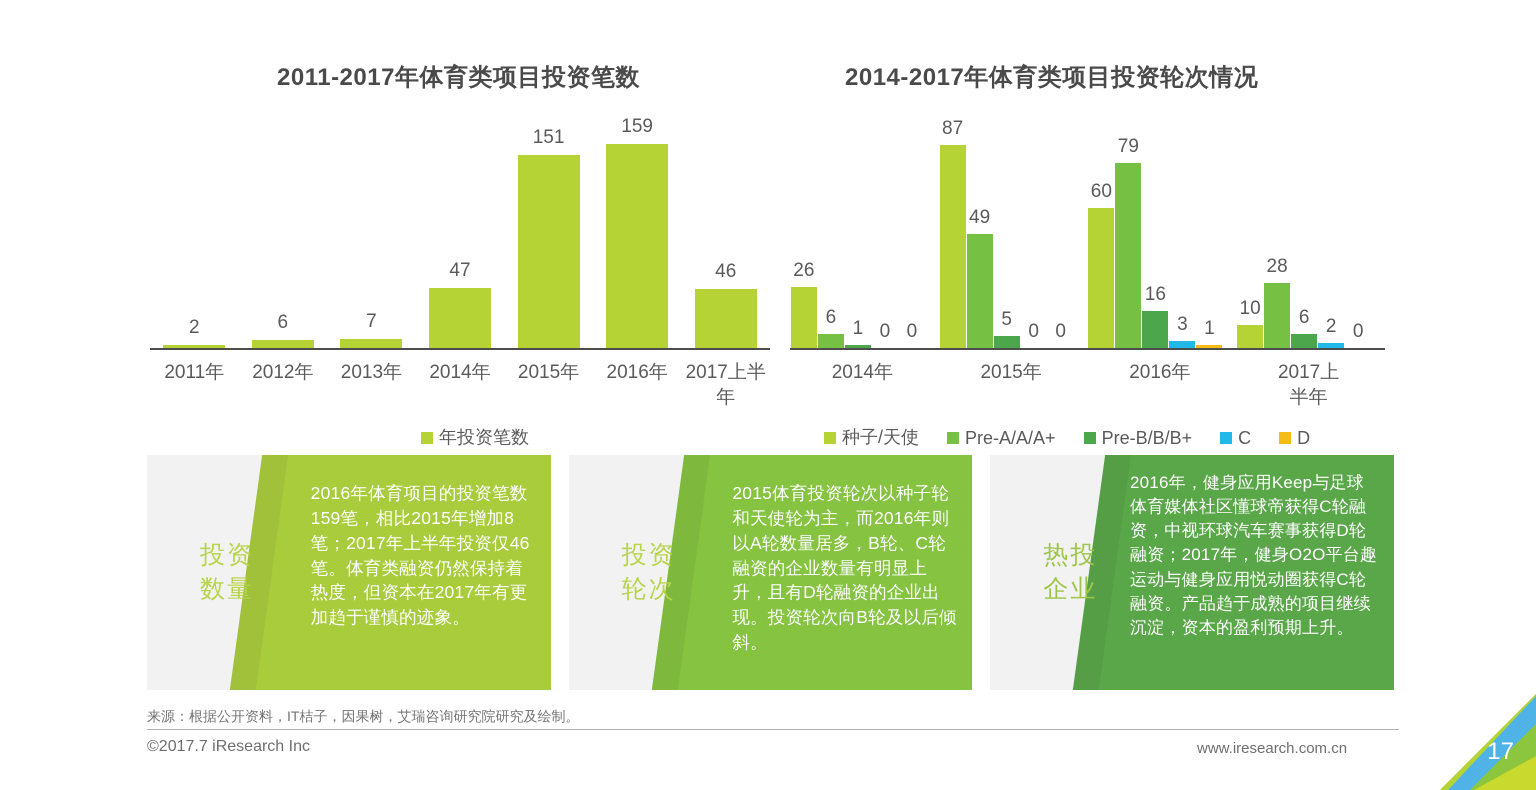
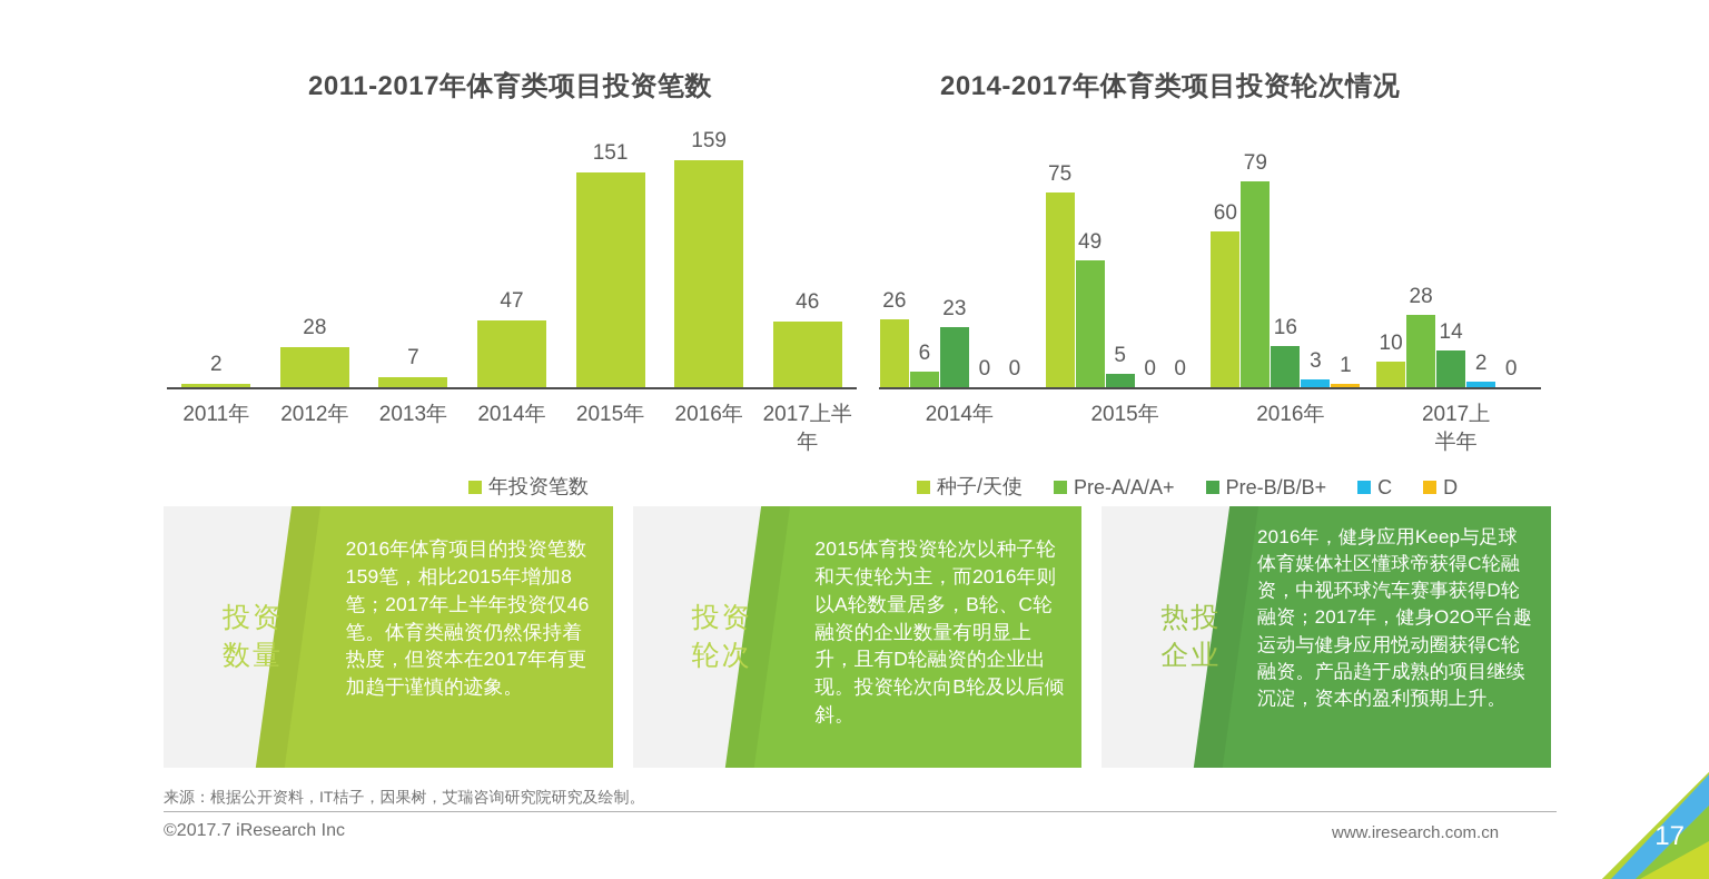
2011-2017年体育类项目投资笔数/2012年: 6 -> 28
2014-2017年体育类项目投资轮次情况/Pre-B/B/B+/2014年: 1 -> 23
2014-2017年体育类项目投资轮次情况/种子/天使/2015年: 87 -> 75
2014-2017年体育类项目投资轮次情况/Pre-B/B/B+/2017上半年: 6 -> 14
